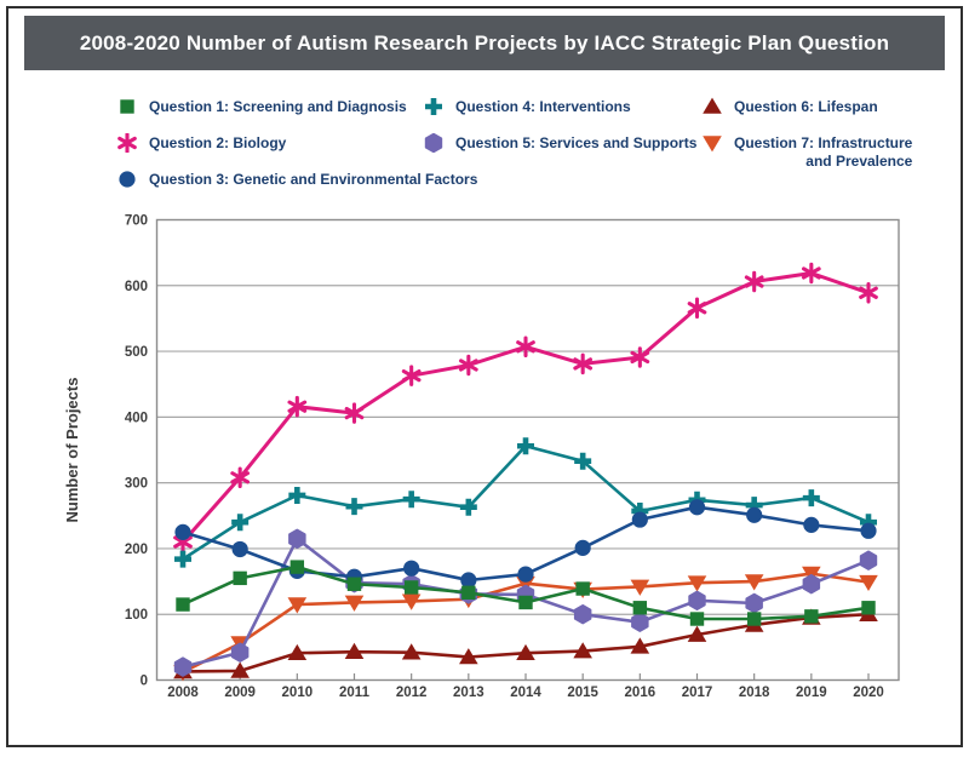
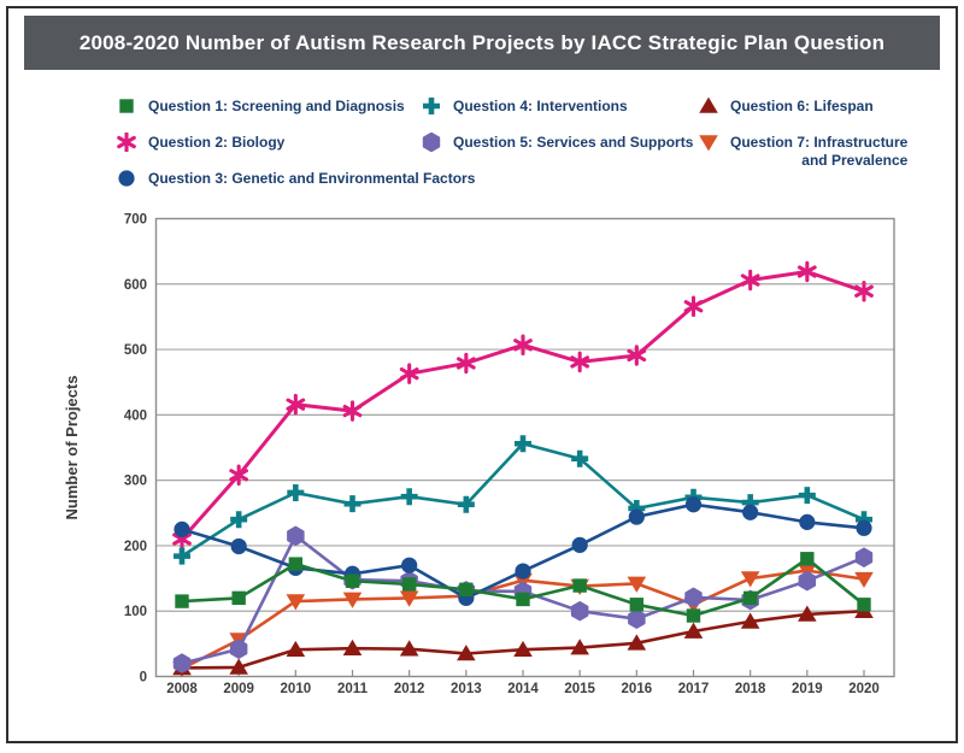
Question 1: Screening and Diagnosis/2009: 160 -> 120
Question 3: Genetic and Environmental Factors/2013: 150 -> 120
Question 7: Infrastructure and Prevalence/2017: 150 -> 110
Question 1: Screening and Diagnosis/2018: 90 -> 120
Question 1: Screening and Diagnosis/2019: 100 -> 180
